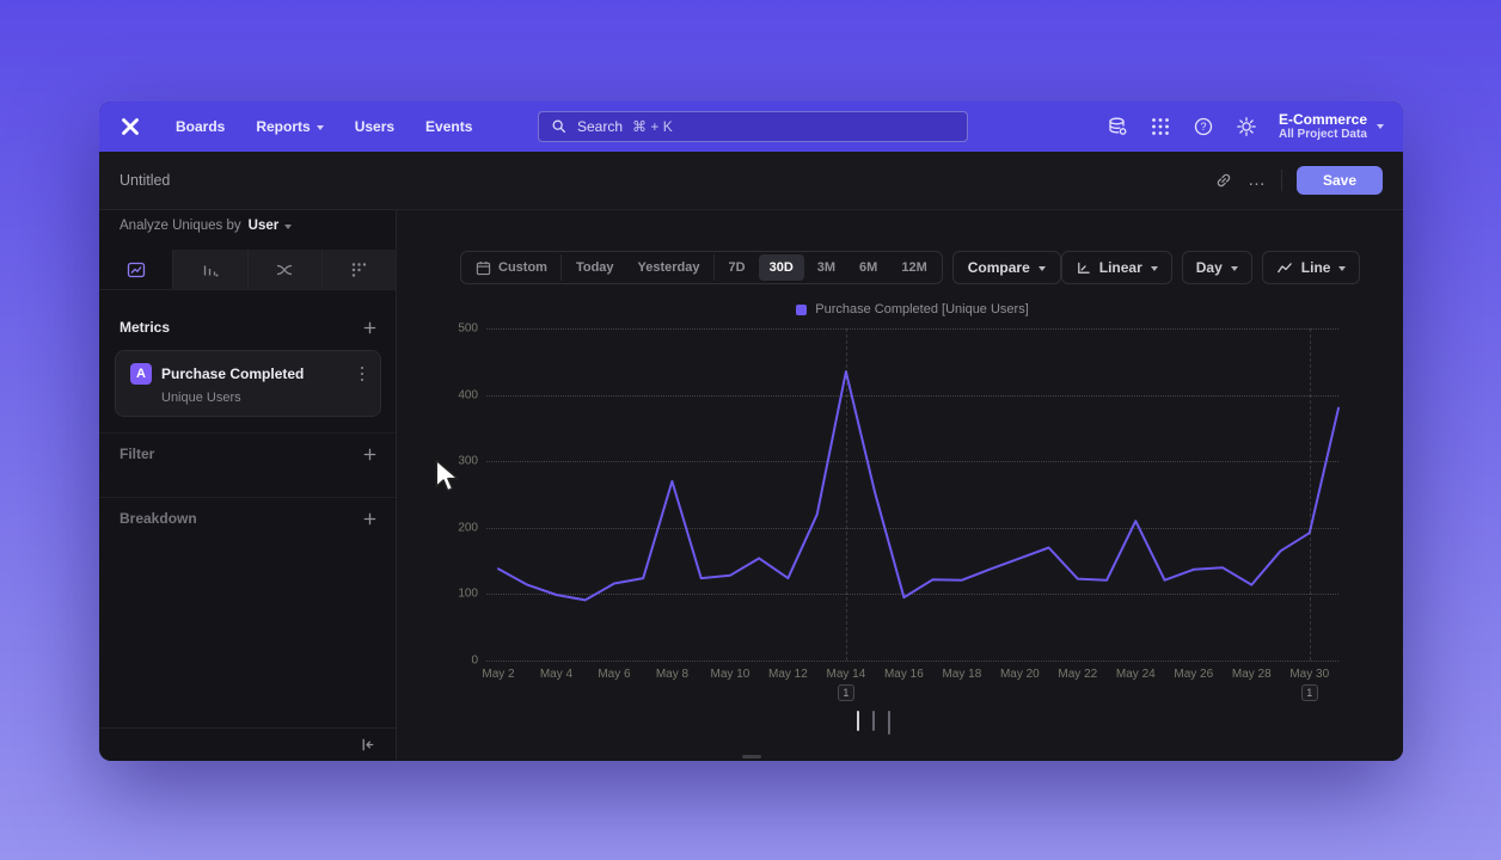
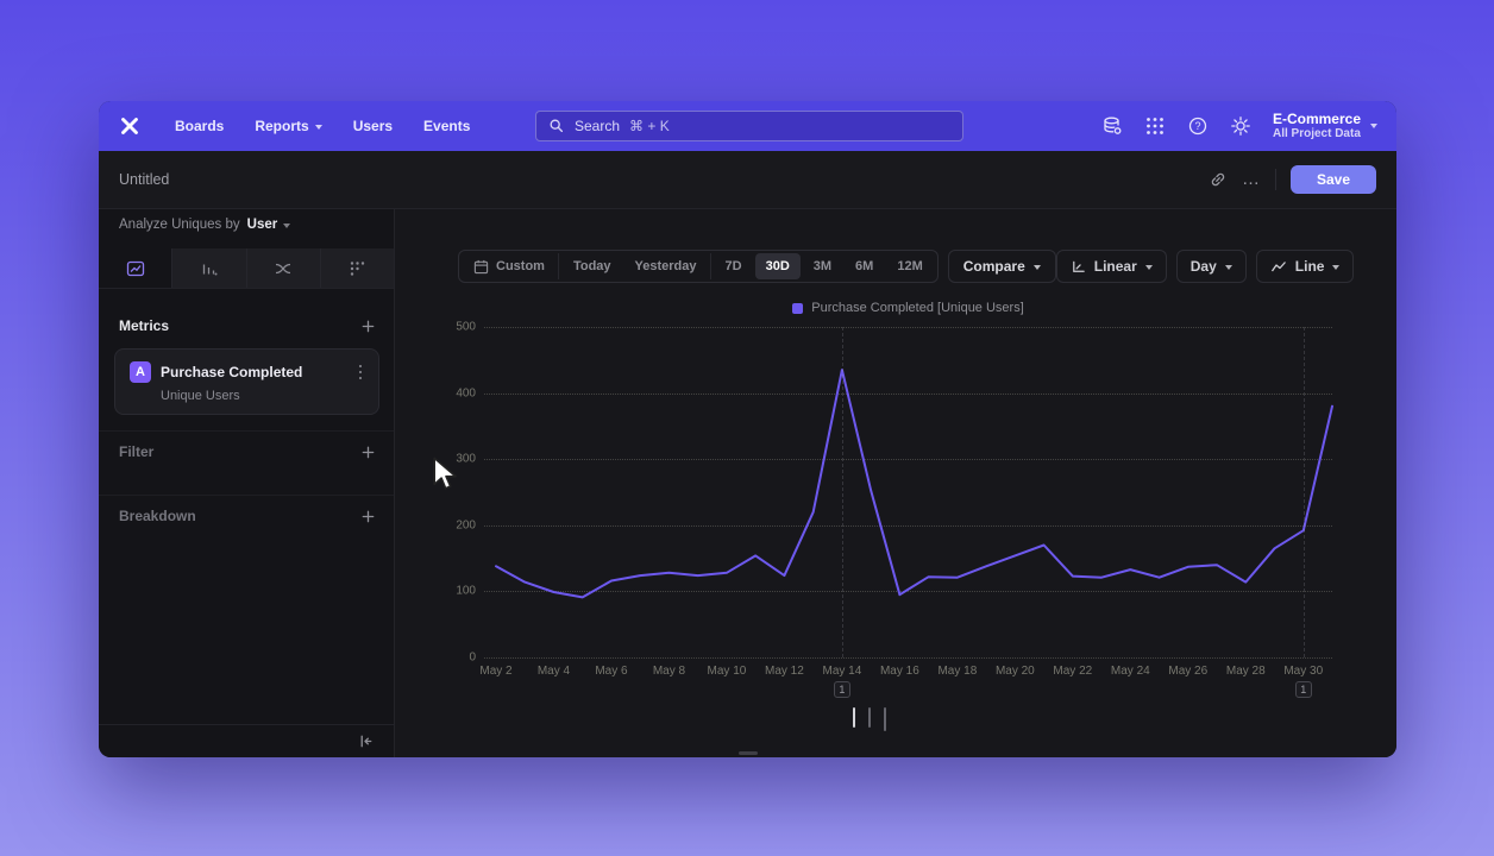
May 8: 270 -> 130
May 24: 210 -> 130
